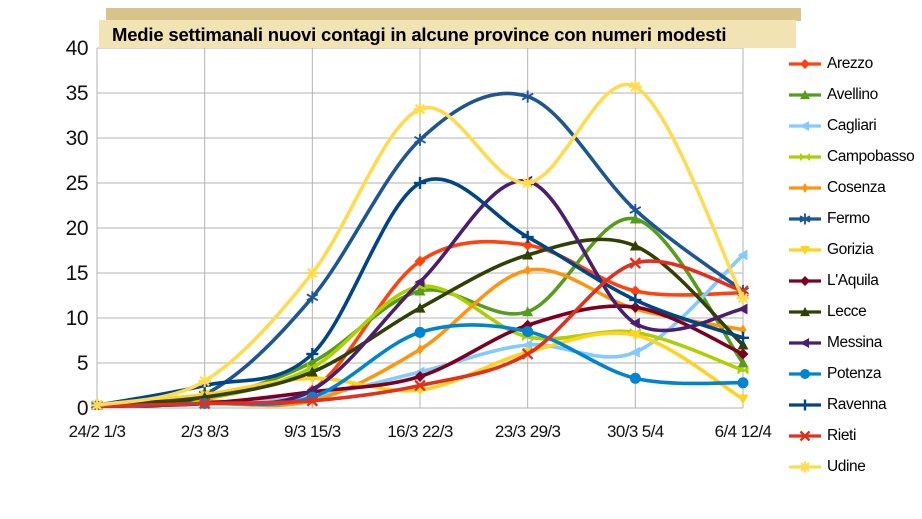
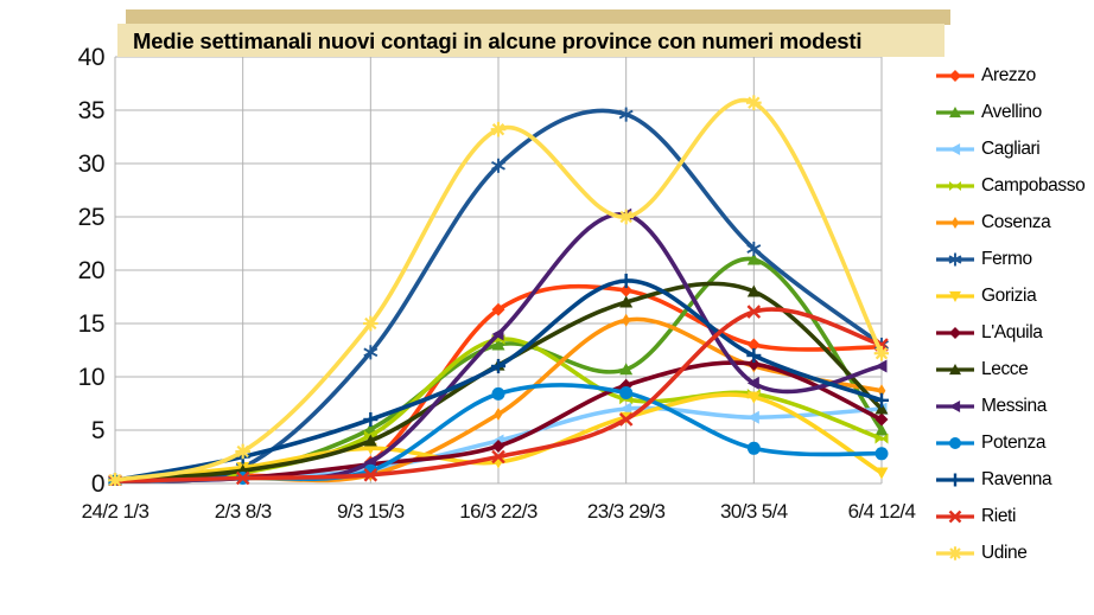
Ravenna/16/3 22/3: 25 -> 11
Cagliari/6/4 12/4: 17 -> 7
